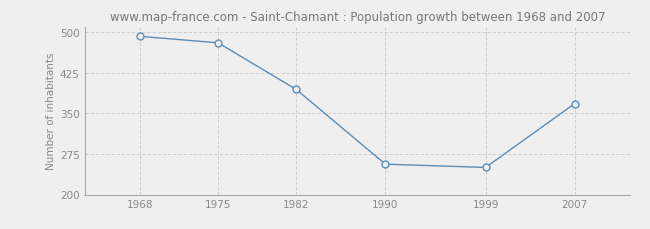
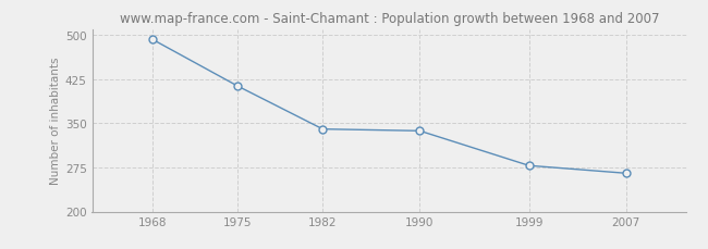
1975: 480 -> 413
1982: 394 -> 340
1990: 256 -> 337
1999: 250 -> 278
2007: 368 -> 265
